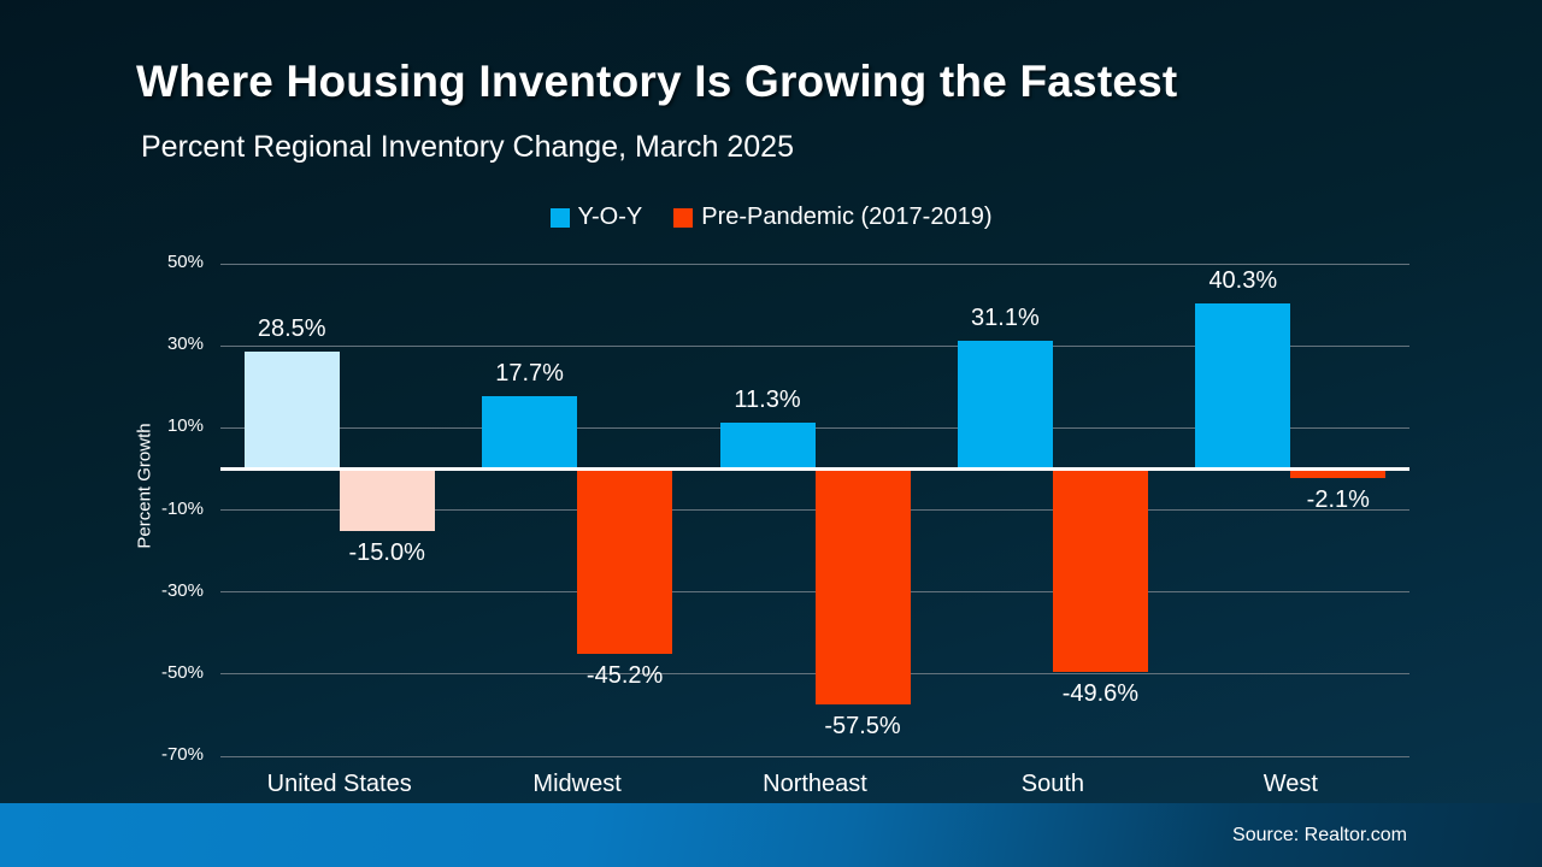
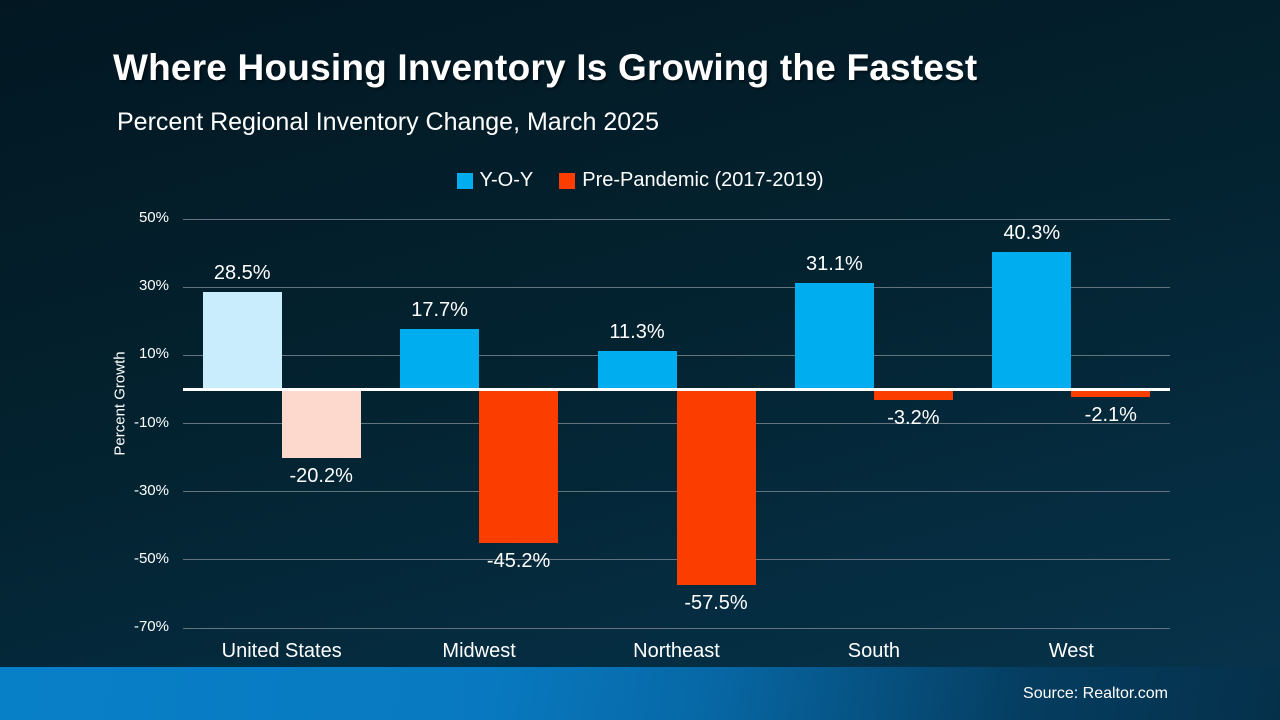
Pre-Pandemic (2017-2019)/United States: -15.0% -> -20.2%
Pre-Pandemic (2017-2019)/South: -49.6% -> -3.2%
